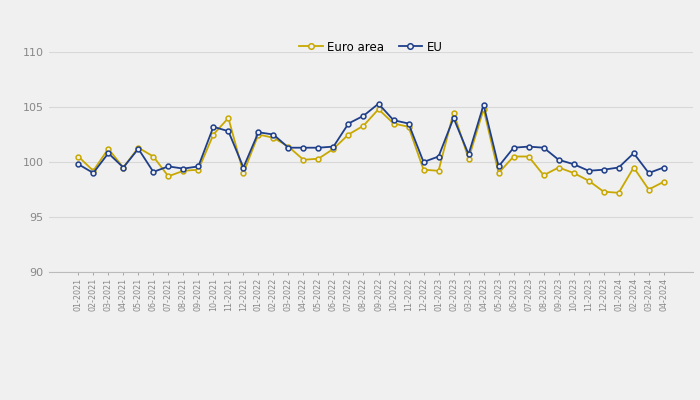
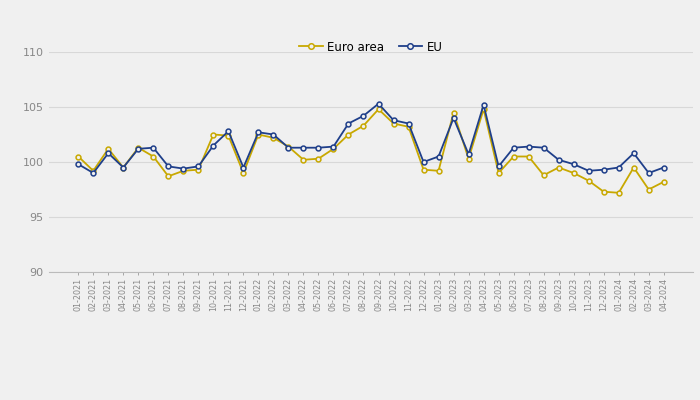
EU/06-2021: 99.1 -> 101.3
EU/10-2021: 103.2 -> 101.5
Euro area/11-2021: 104.0 -> 102.4
